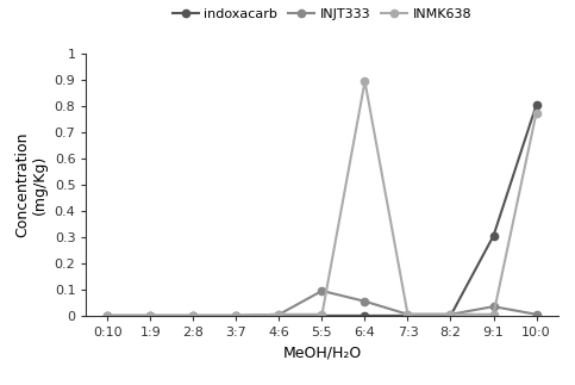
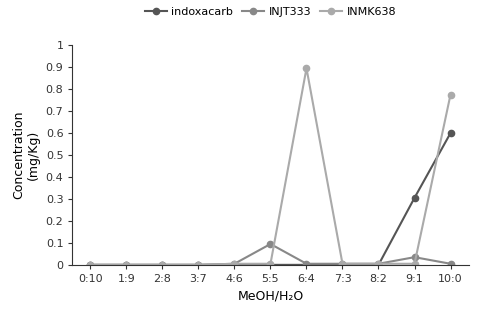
INJT333/6:4: 0.055 -> 0.005
indoxacarb/10:0: 0.805 -> 0.600
